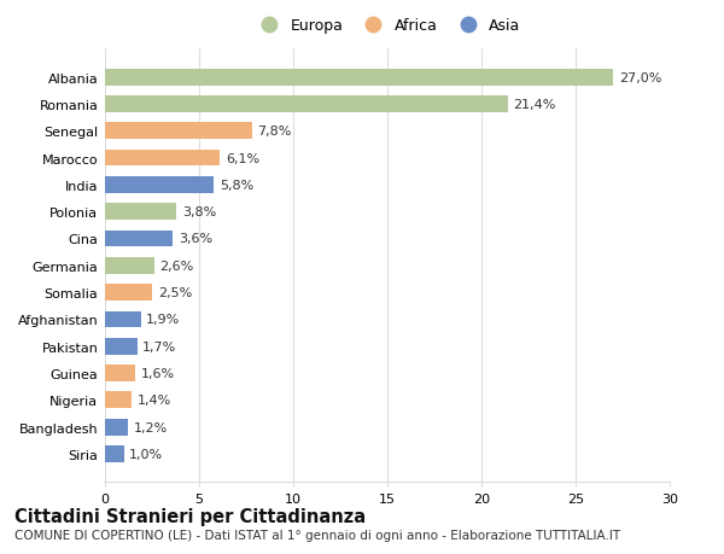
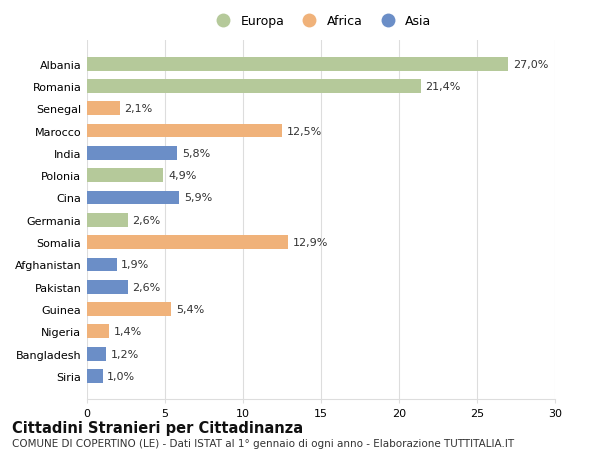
Senegal: 7,8% -> 2,1%
Marocco: 6,1% -> 12,5%
Polonia: 3,8% -> 4,9%
Cina: 3,6% -> 5,9%
Somalia: 2,5% -> 12,9%
Pakistan: 1,7% -> 2,6%
Guinea: 1,6% -> 5,4%
